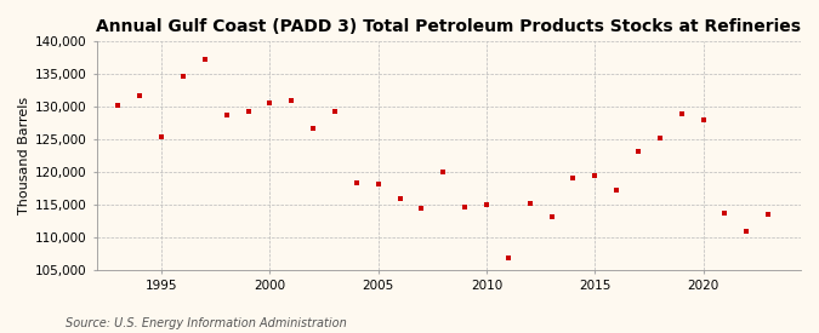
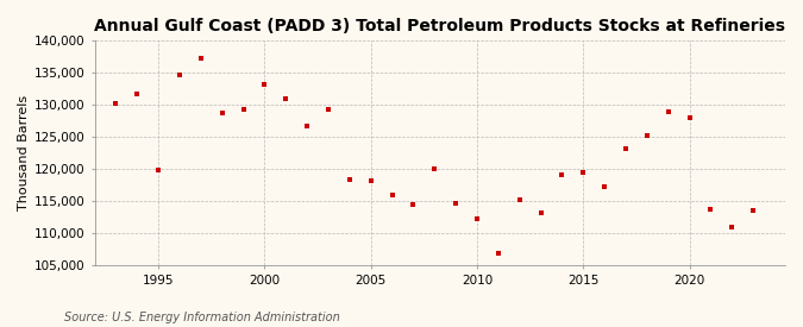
1995: 125,500 -> 119,800
2000: 130,600 -> 133,200
2010: 115,000 -> 112,200
